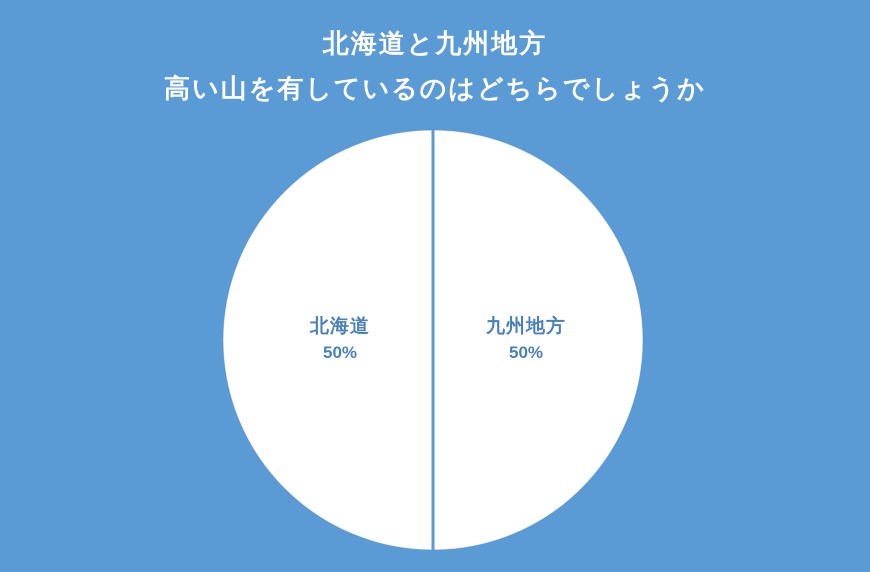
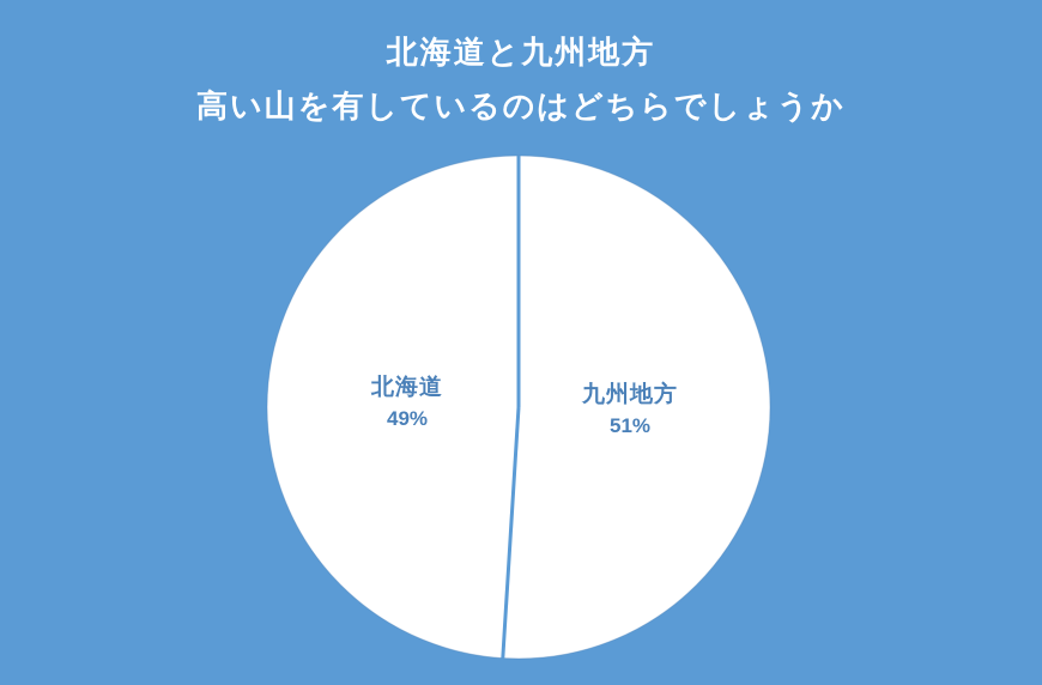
北海道: 50% -> 49%
九州地方: 50% -> 51%
